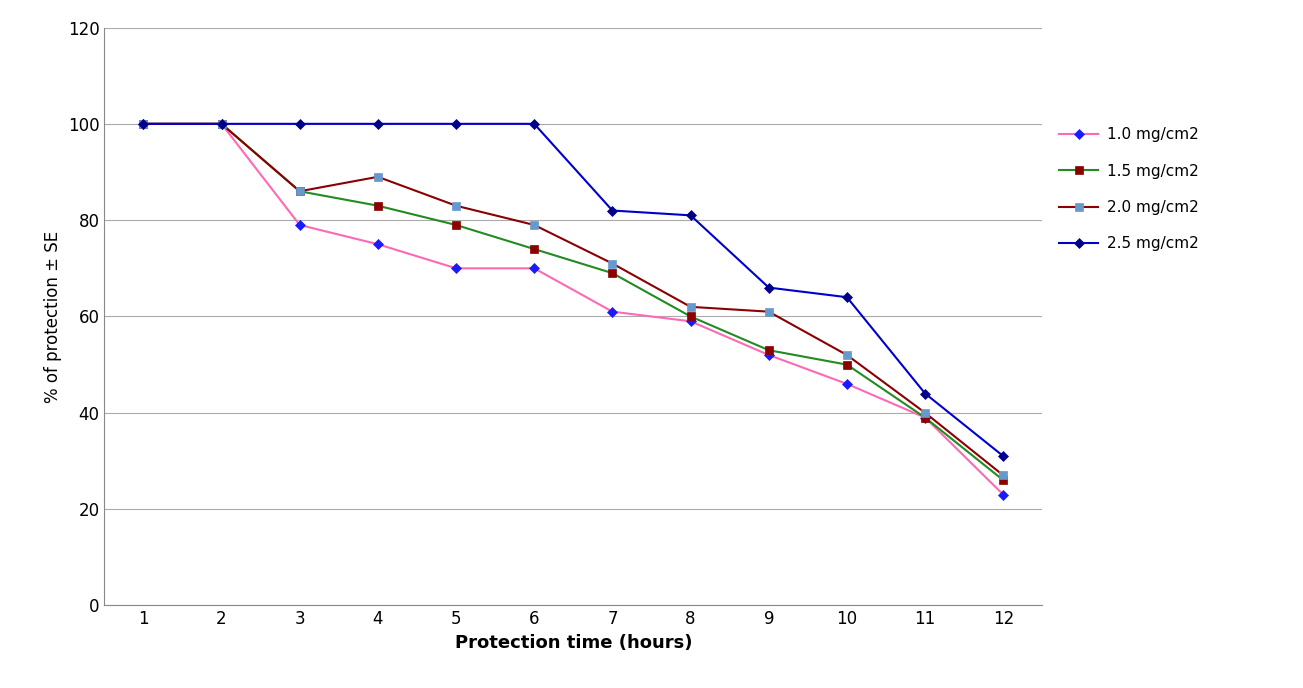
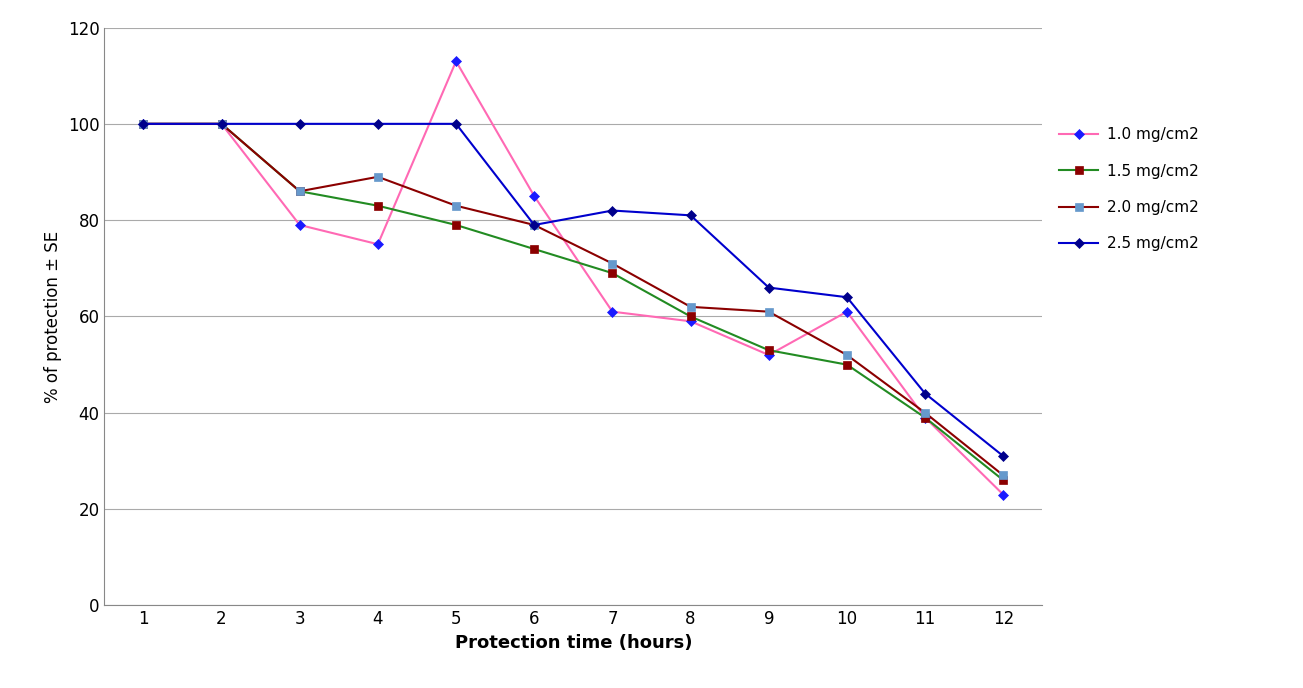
1.0 mg/cm2/5: 70 -> 113
1.0 mg/cm2/6: 70 -> 85
2.5 mg/cm2/6: 100 -> 79
1.0 mg/cm2/10: 46 -> 61
